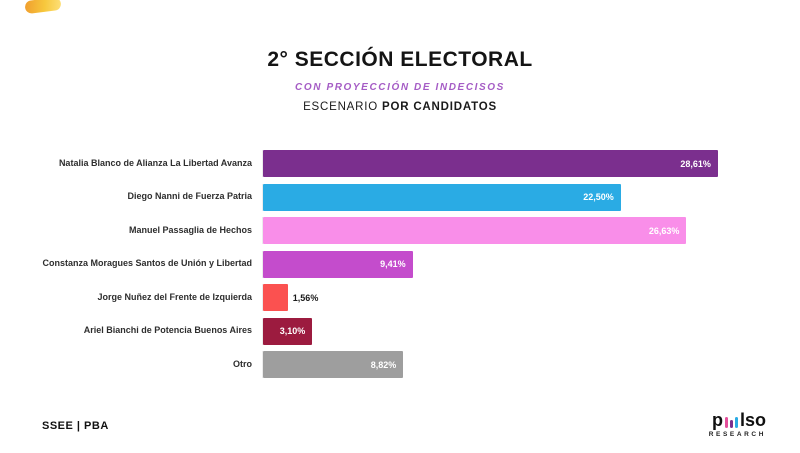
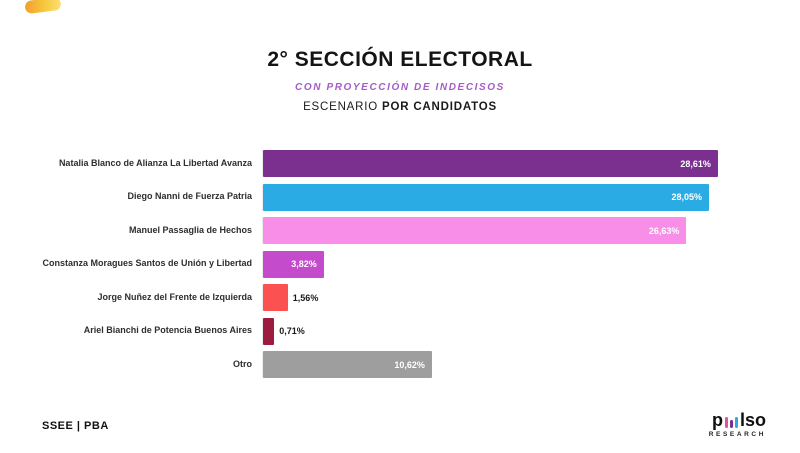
Diego Nanni de Fuerza Patria: 22,50% -> 28,05%
Constanza Moragues Santos de Unión y Libertad: 9,41% -> 3,82%
Ariel Bianchi de Potencia Buenos Aires: 3,10% -> 0,71%
Otro: 8,82% -> 10,62%
